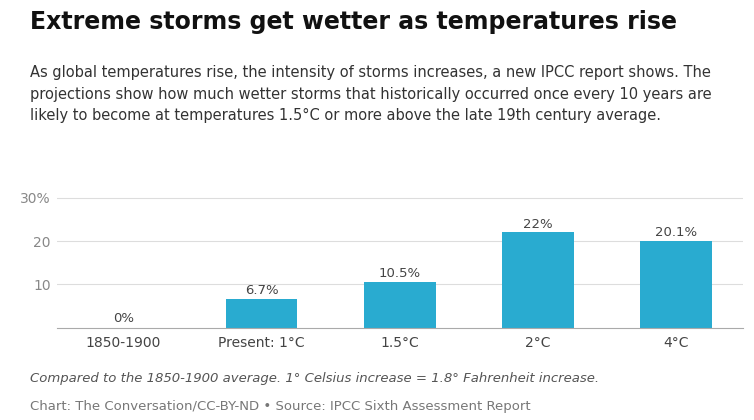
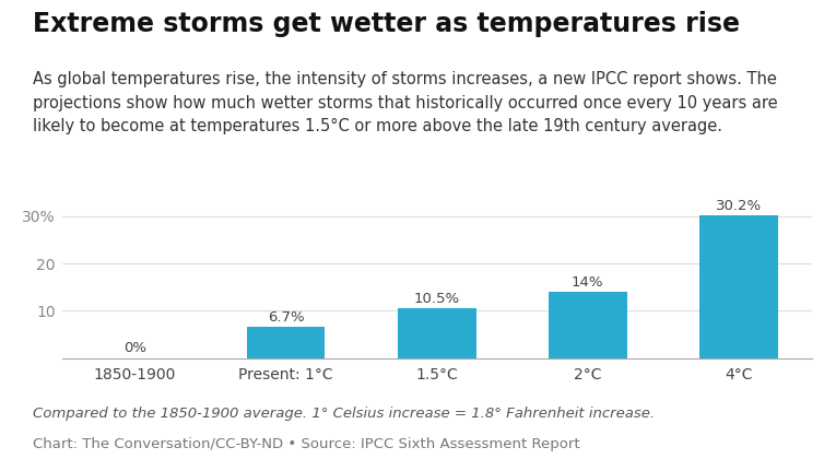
2°C: 22% -> 14%
4°C: 20.1% -> 30.2%
